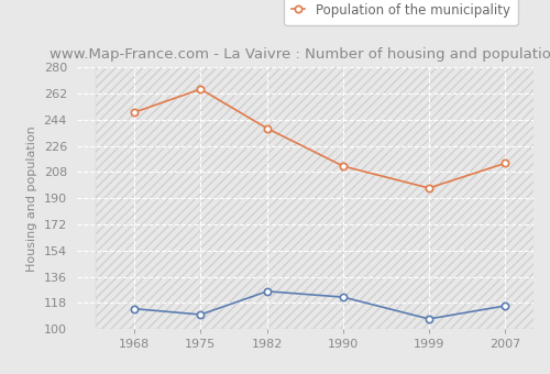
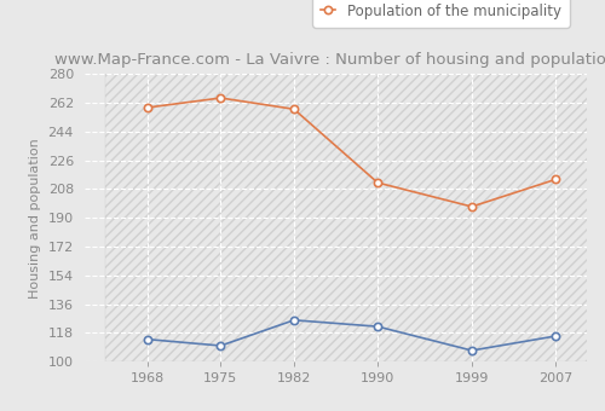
Population of the municipality/1968: 249 -> 259
Population of the municipality/1982: 238 -> 258
